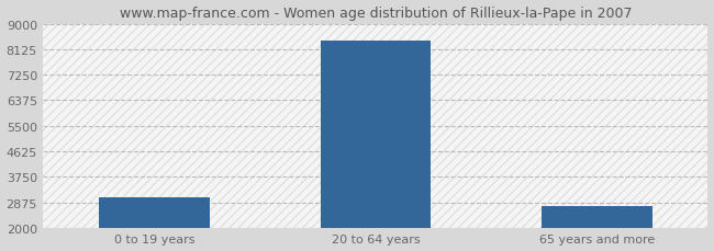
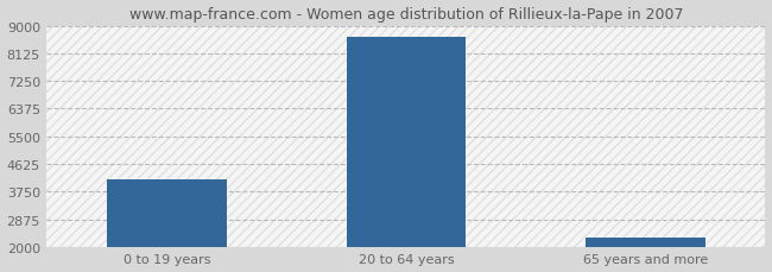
0 to 19 years: 3050 -> 4150
20 to 64 years: 8400 -> 8650
65 years and more: 2750 -> 2300
